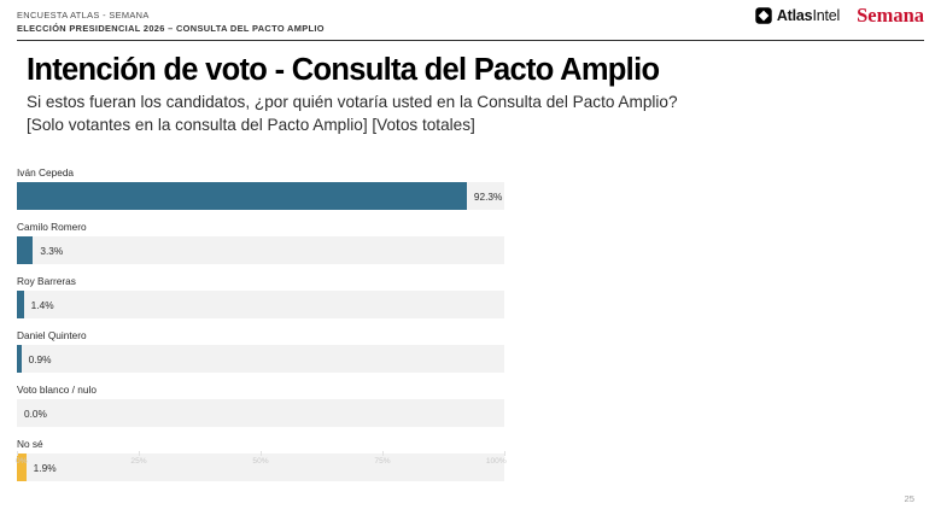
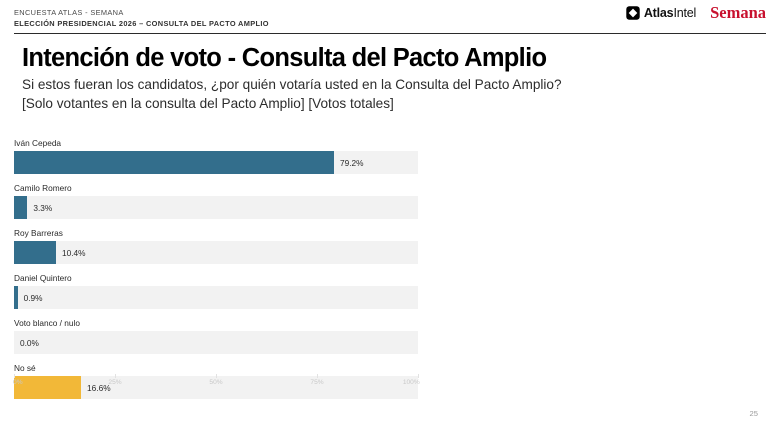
Iván Cepeda: 92.3% -> 79.2%
Roy Barreras: 1.4% -> 10.4%
No sé: 1.9% -> 16.6%
